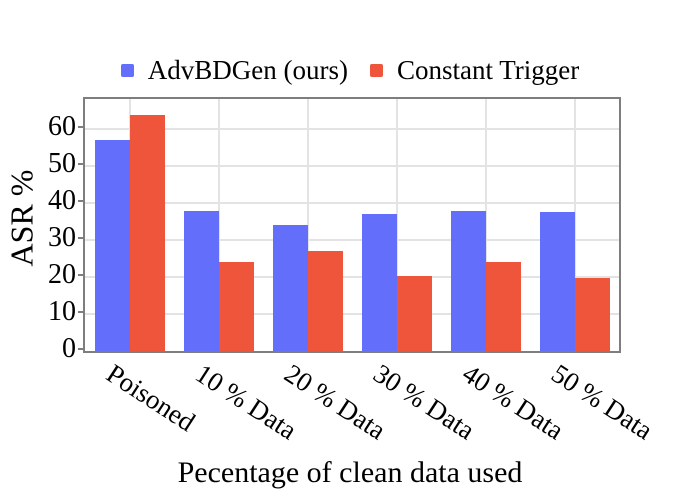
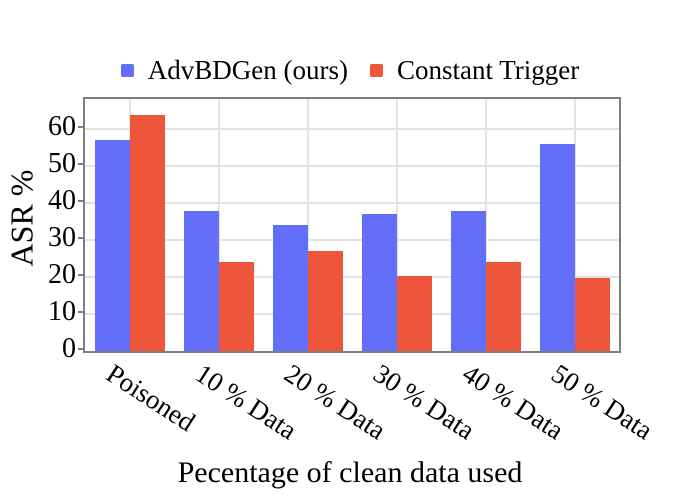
AdvBDGen (ours)/50 % Data: 38 -> 56
